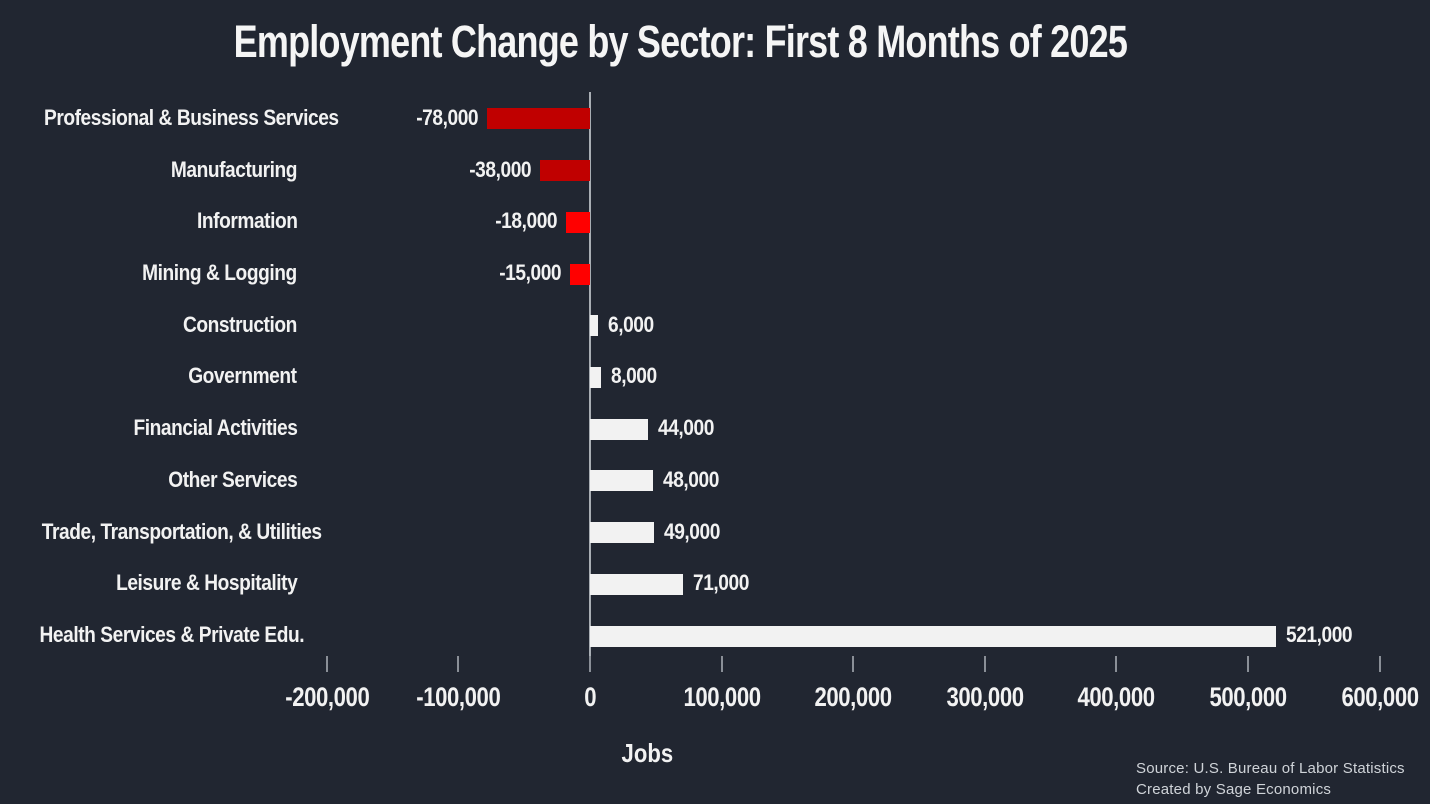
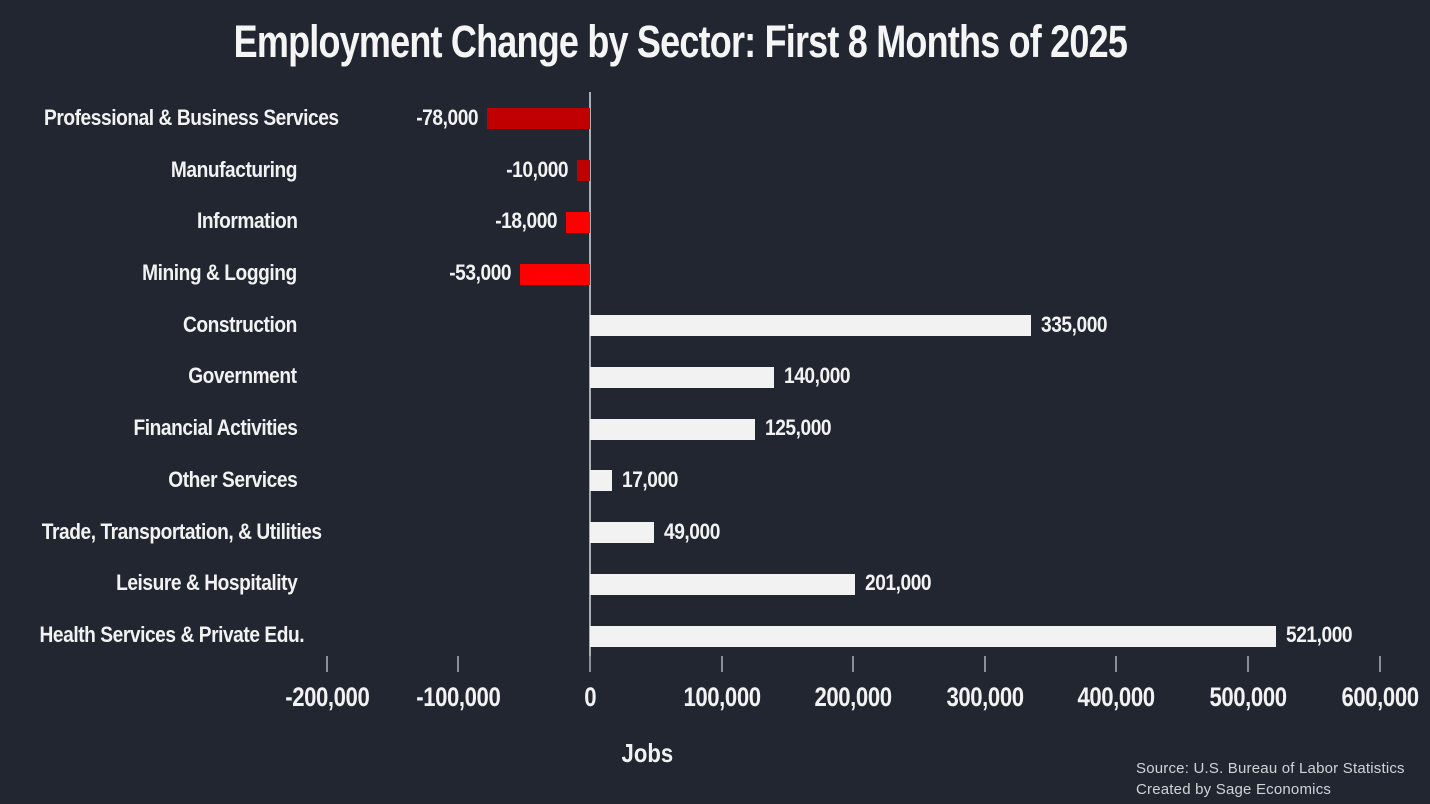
Manufacturing: -38,000 -> -10,000
Mining & Logging: -15,000 -> -53,000
Construction: 6,000 -> 335,000
Government: 8,000 -> 140,000
Financial Activities: 44,000 -> 125,000
Other Services: 48,000 -> 17,000
Leisure & Hospitality: 71,000 -> 201,000
